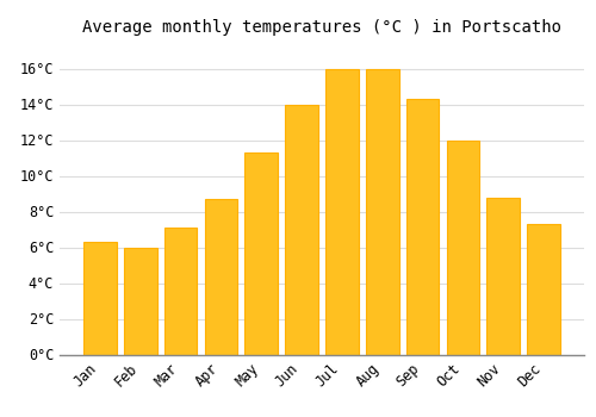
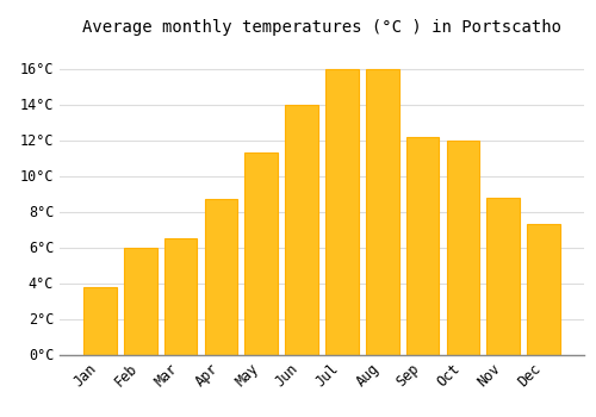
Jan: 6.3°C -> 3.8°C
Mar: 7.1°C -> 6.5°C
Sep: 14.3°C -> 12.2°C
